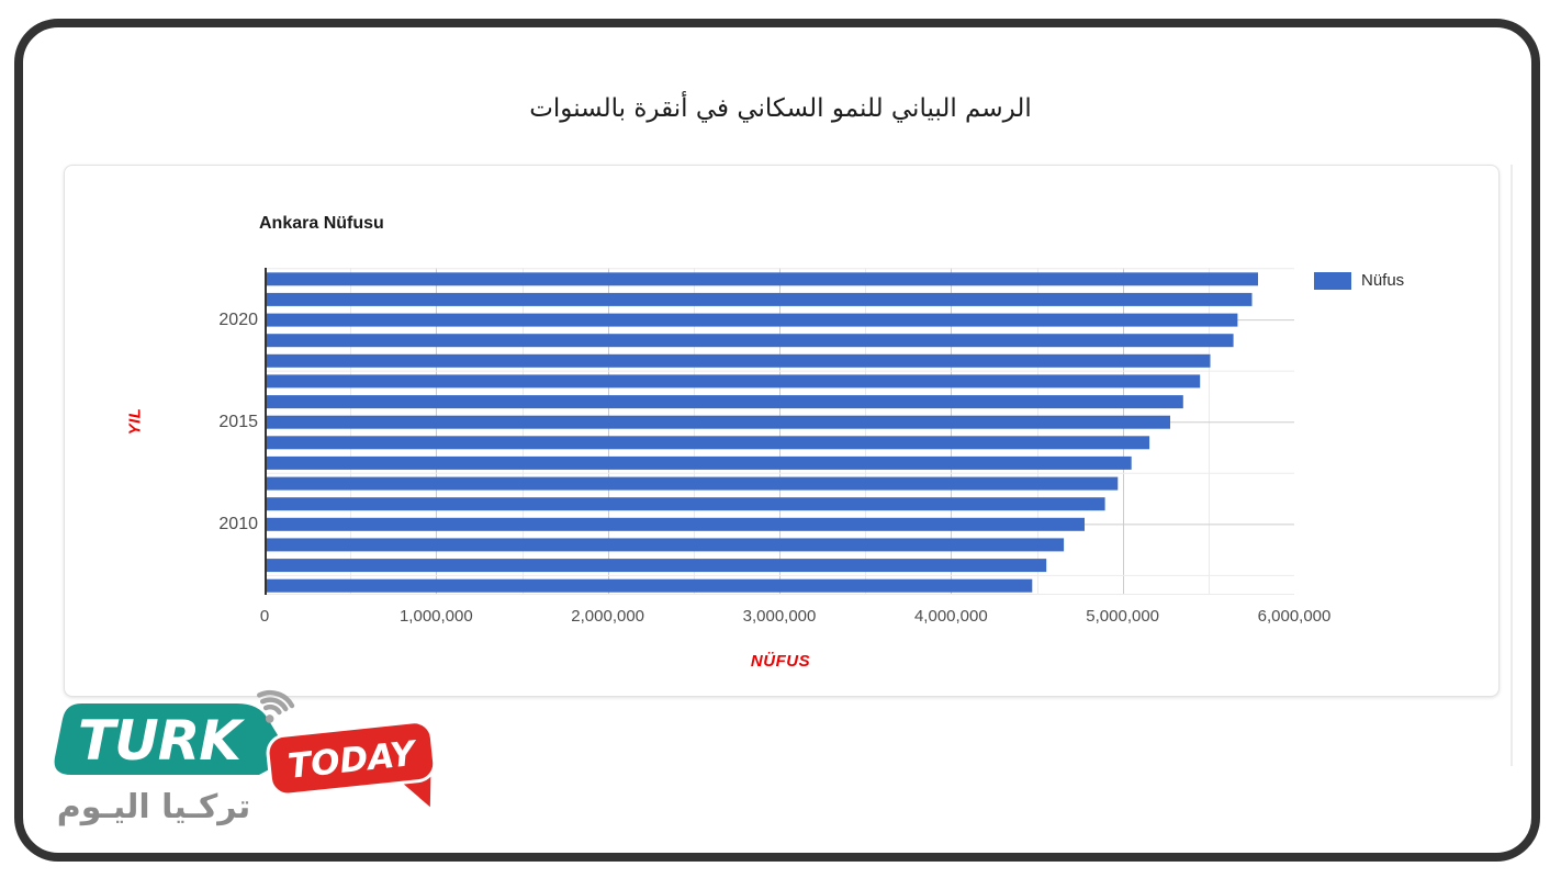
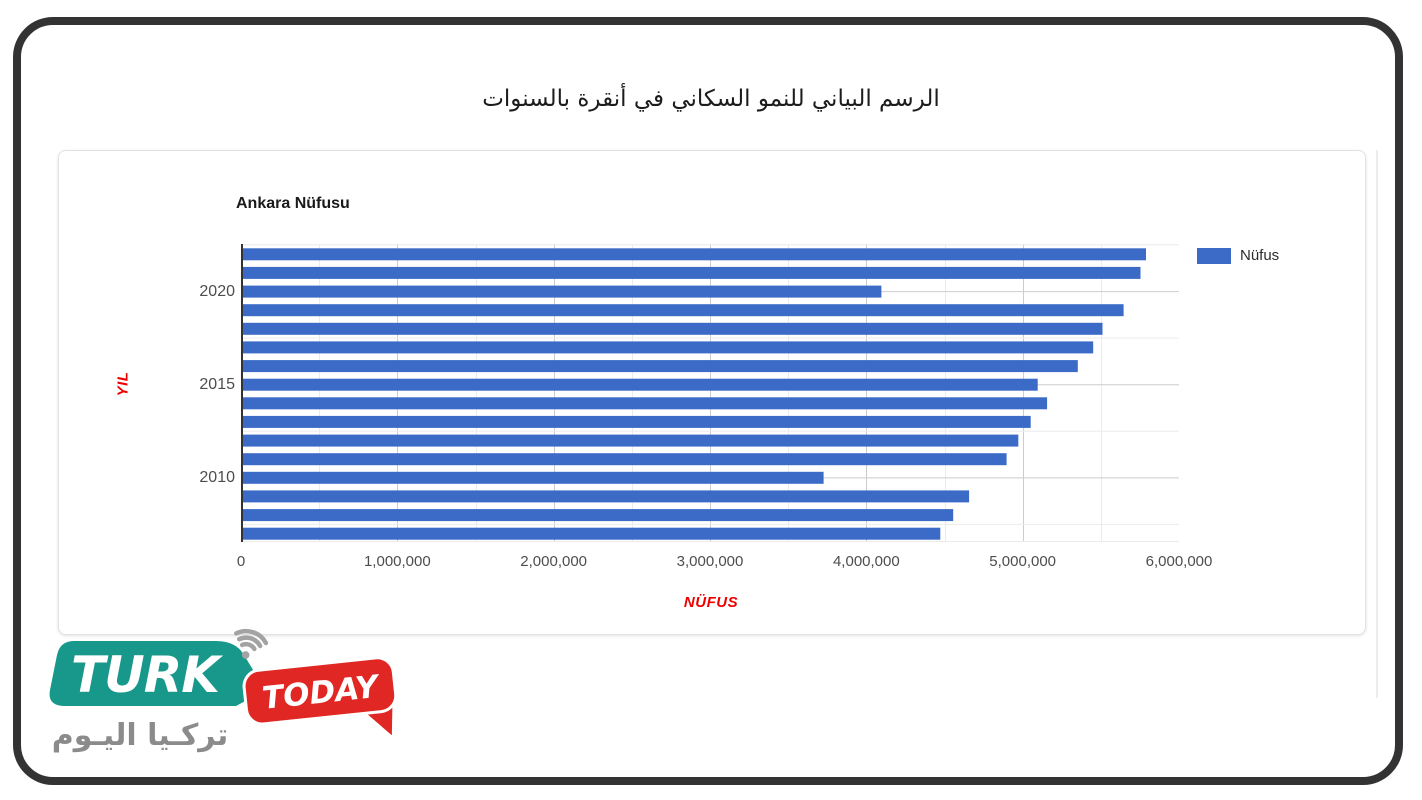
2020: 5660000 -> 4090000
2015: 5270000 -> 5090000
2010: 4770000 -> 3720000
